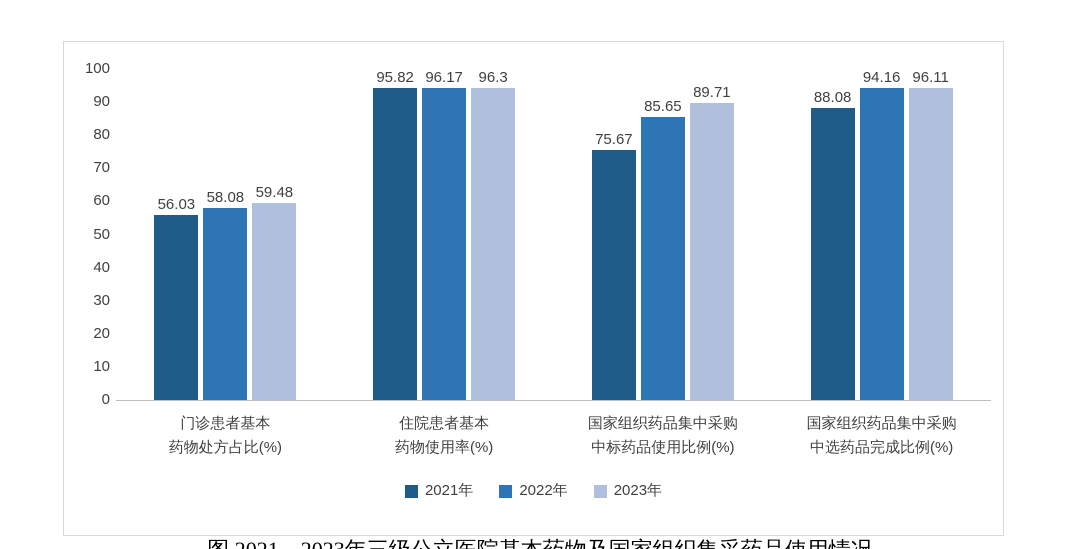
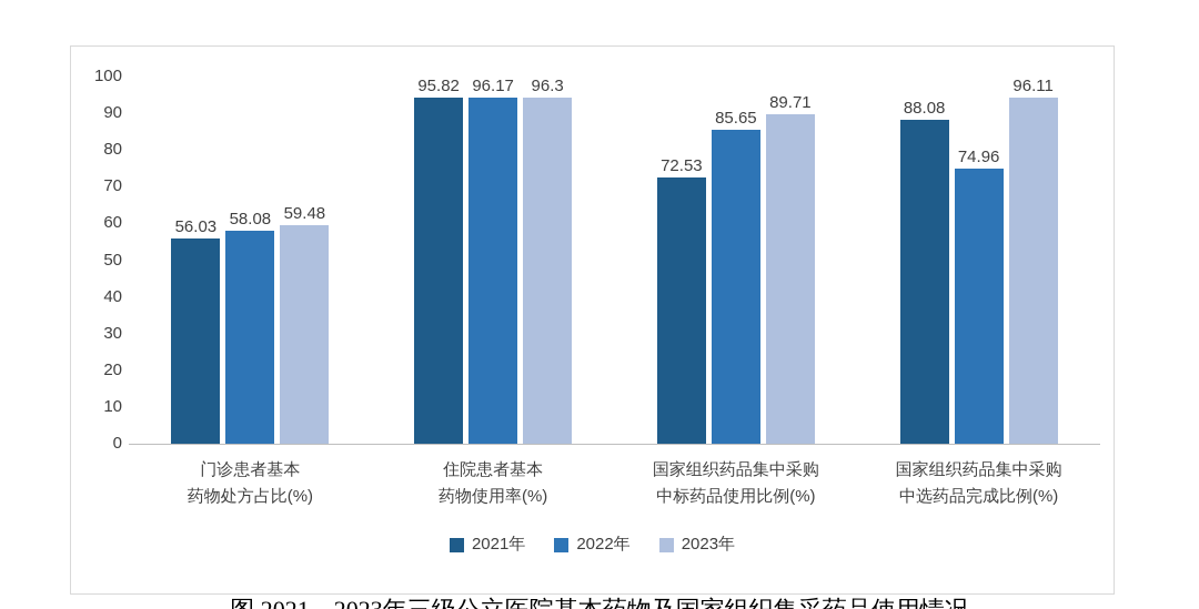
2021年/国家组织药品集中采购 中标药品使用比例(%): 75.67 -> 72.53
2022年/国家组织药品集中采购 中选药品完成比例(%): 94.16 -> 74.96
